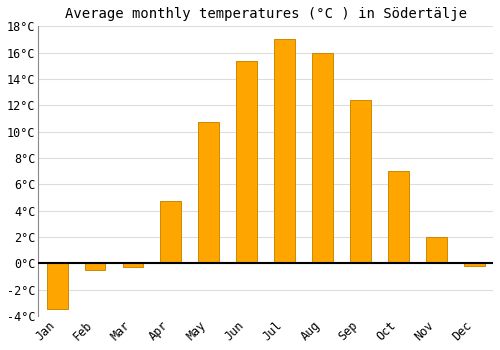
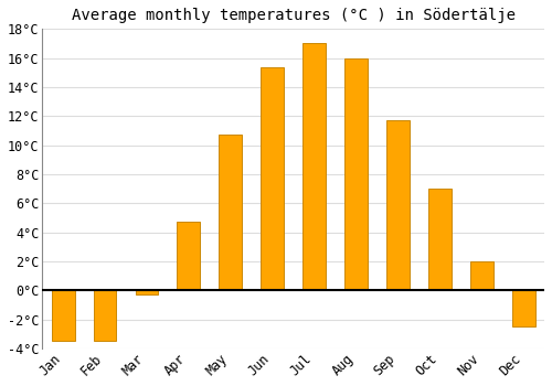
Feb: -0.5°C -> -3.5°C
Sep: 12.4°C -> 11.7°C
Dec: -0.2°C -> -2.5°C
